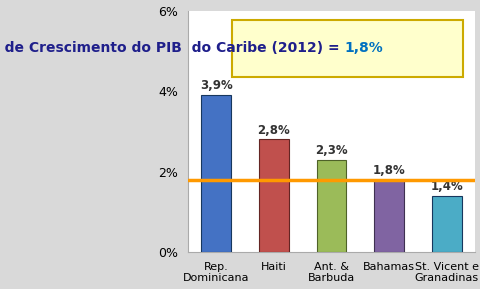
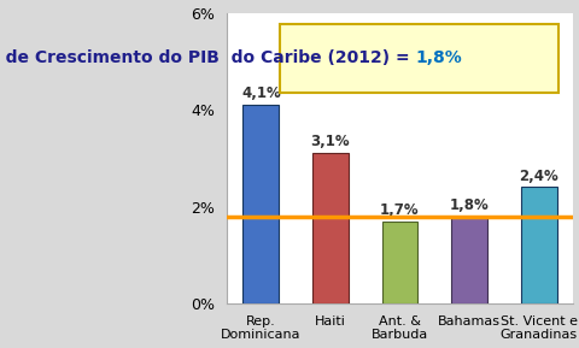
Rep. Dominicana: 3,9% -> 4,1%
Haiti: 2,8% -> 3,1%
Ant. & Barbuda: 2,3% -> 1,7%
St. Vicent e Granadinas: 1,4% -> 2,4%
